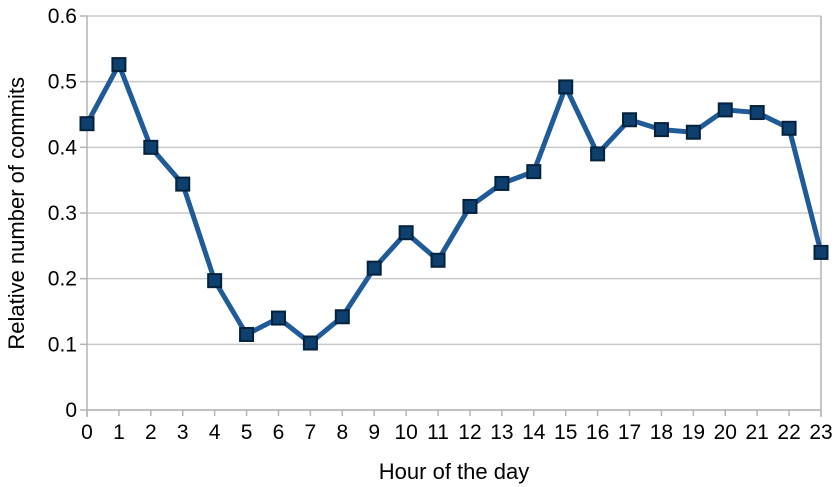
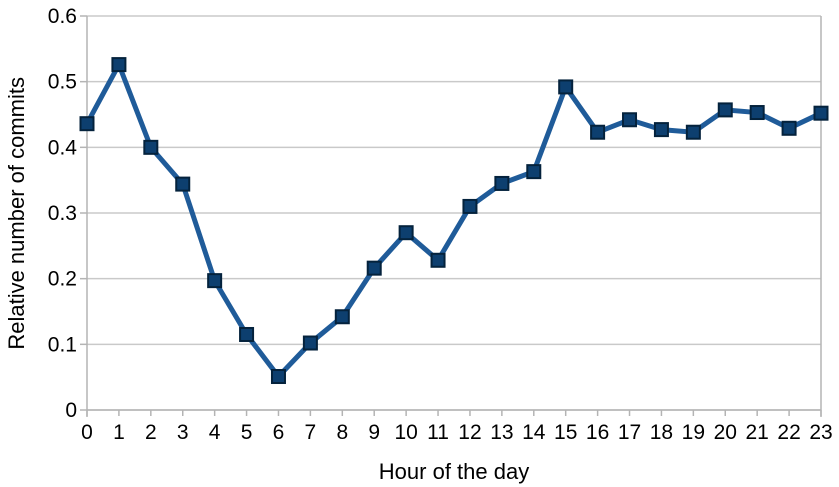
6: 0.14 -> 0.05
16: 0.39 -> 0.42
23: 0.24 -> 0.45
